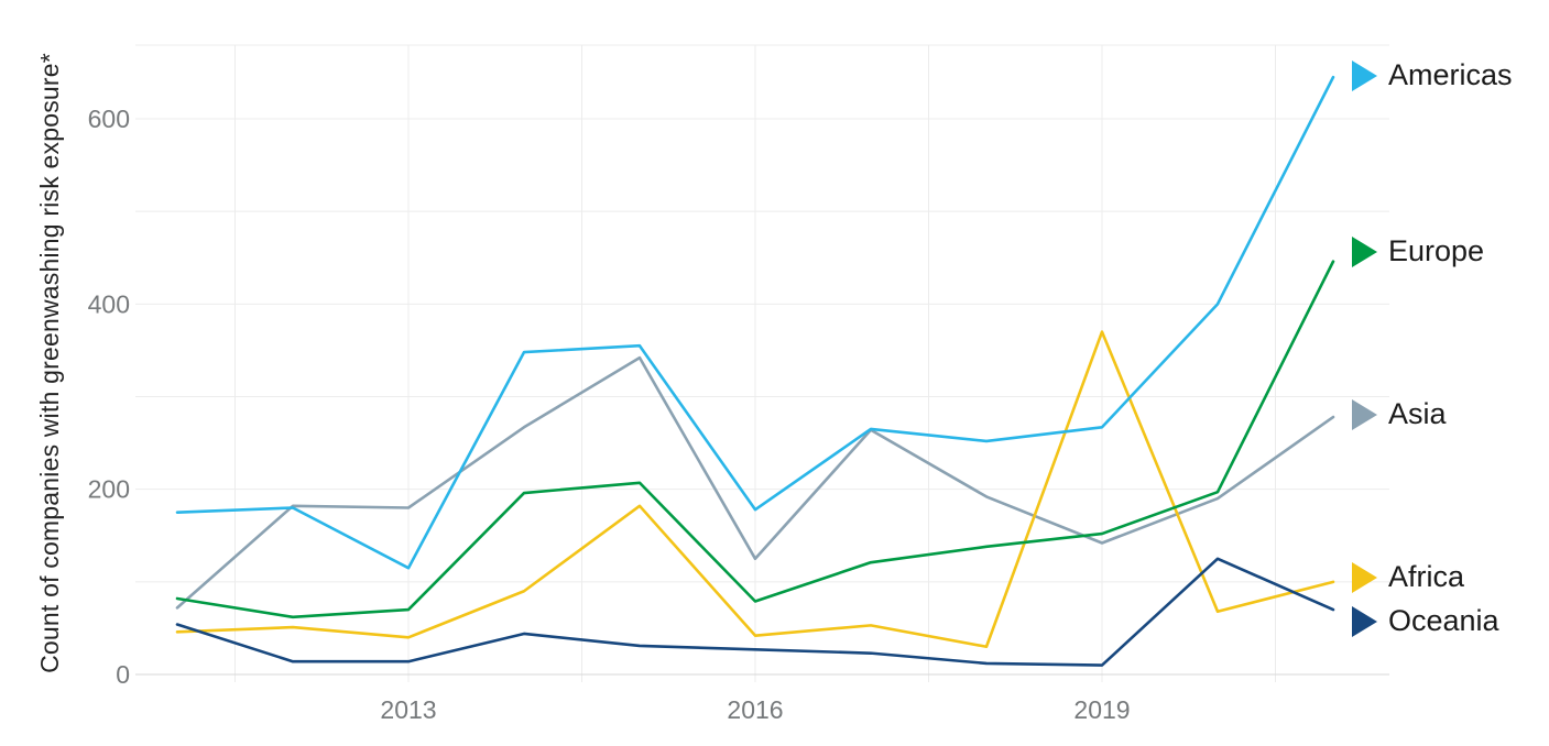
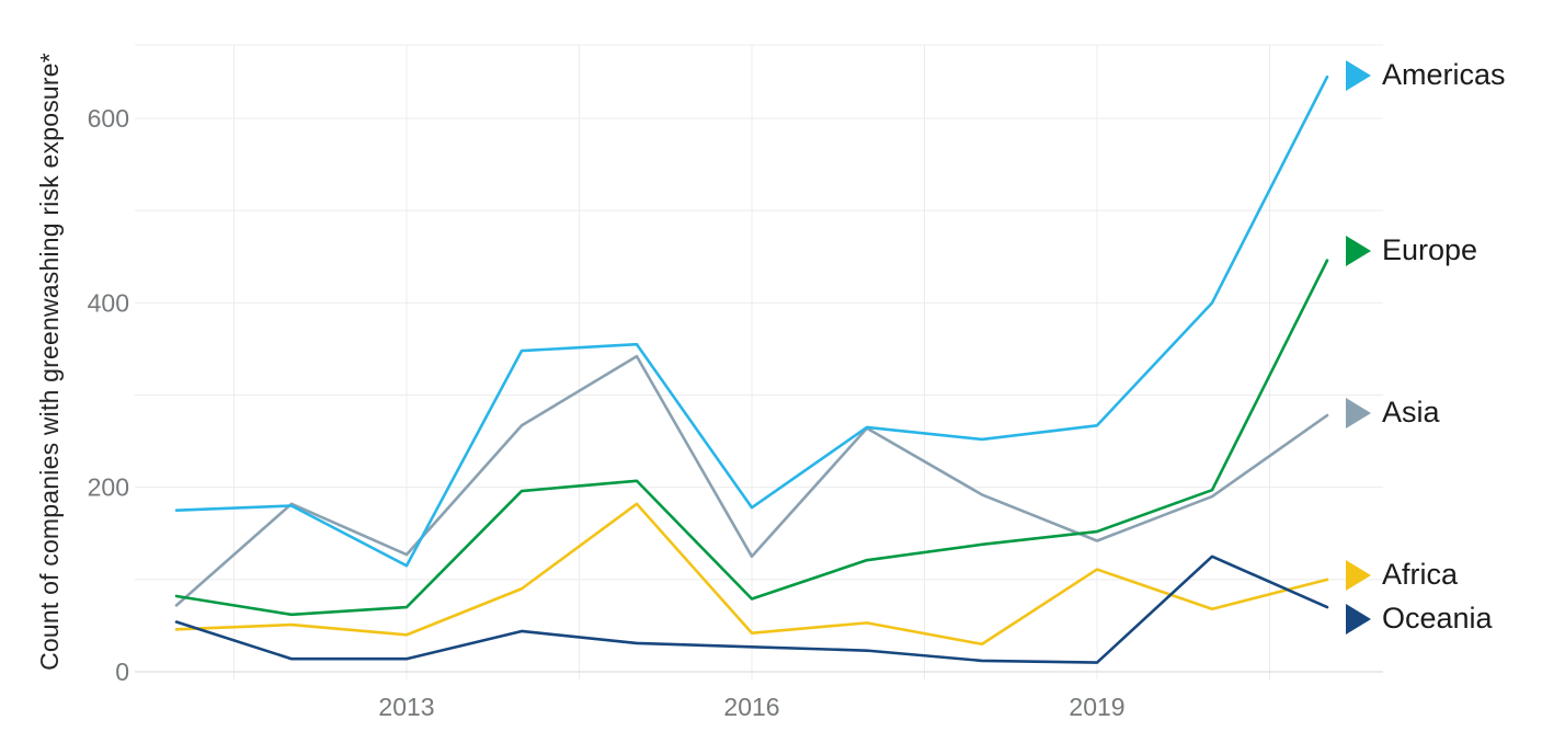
Asia/2013: 180 -> 130
Africa/2019: 370 -> 110
